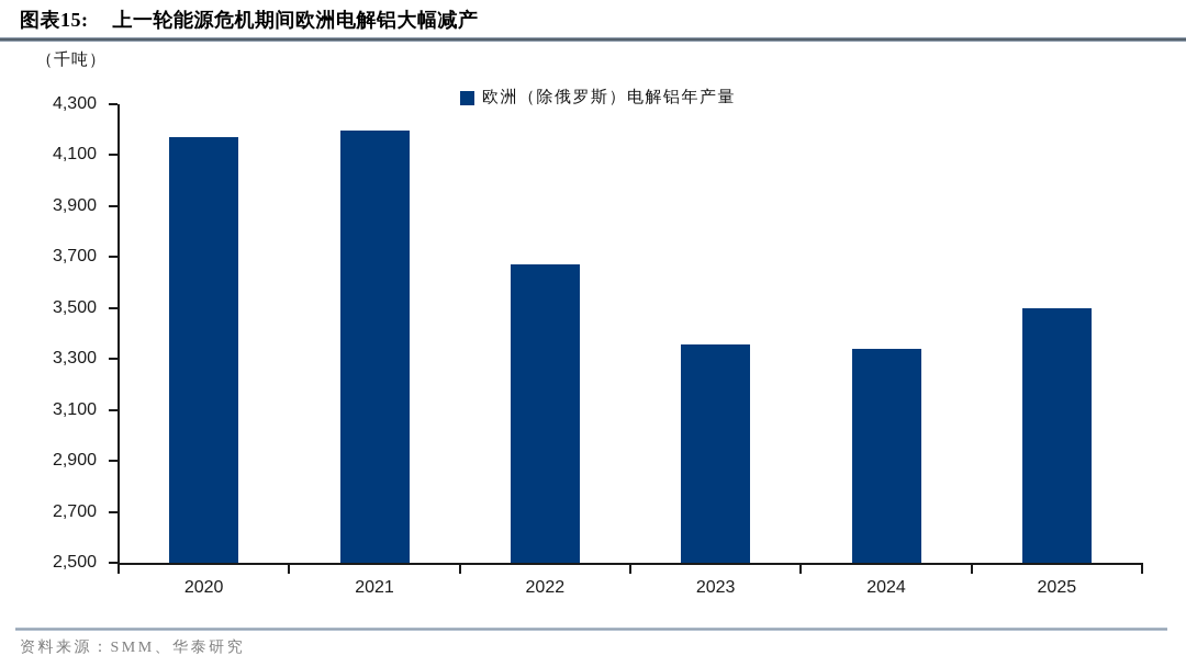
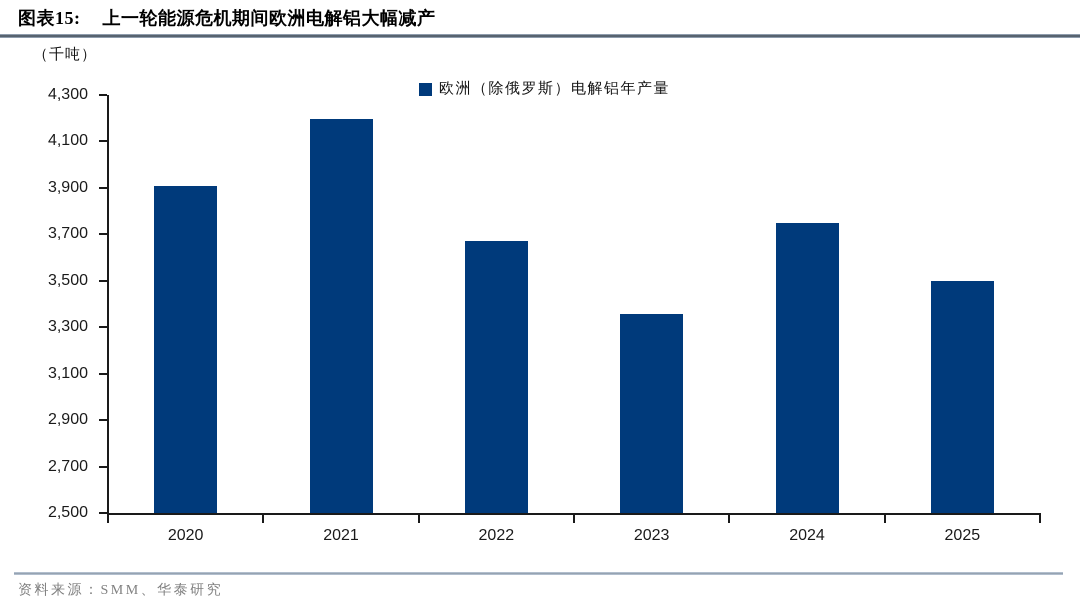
2020: 4170 -> 3910
2024: 3340 -> 3750
